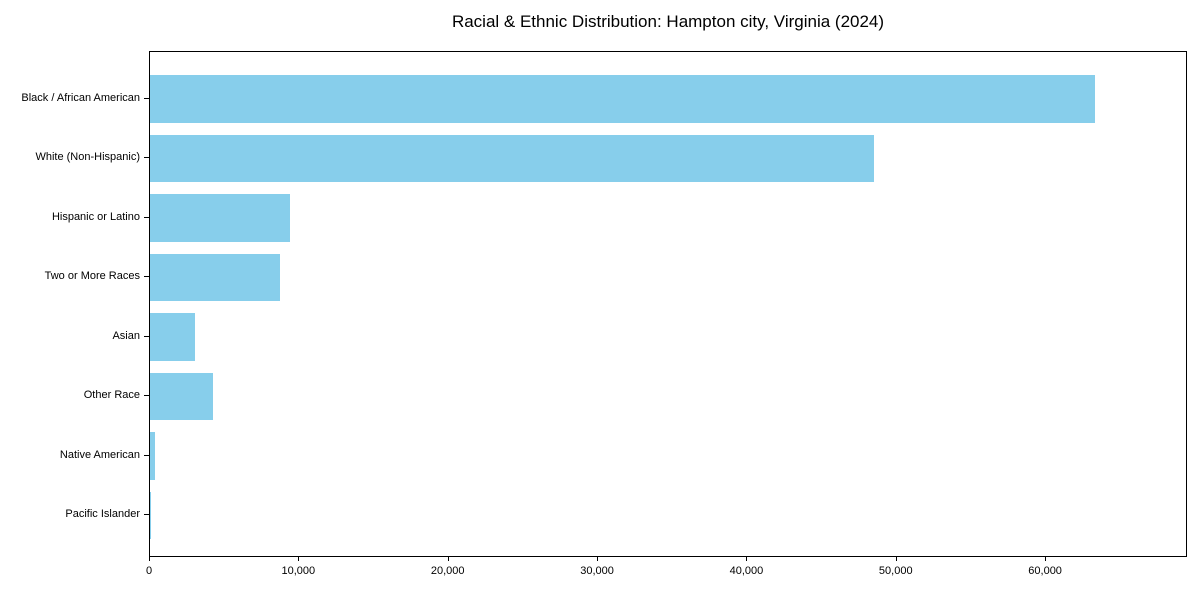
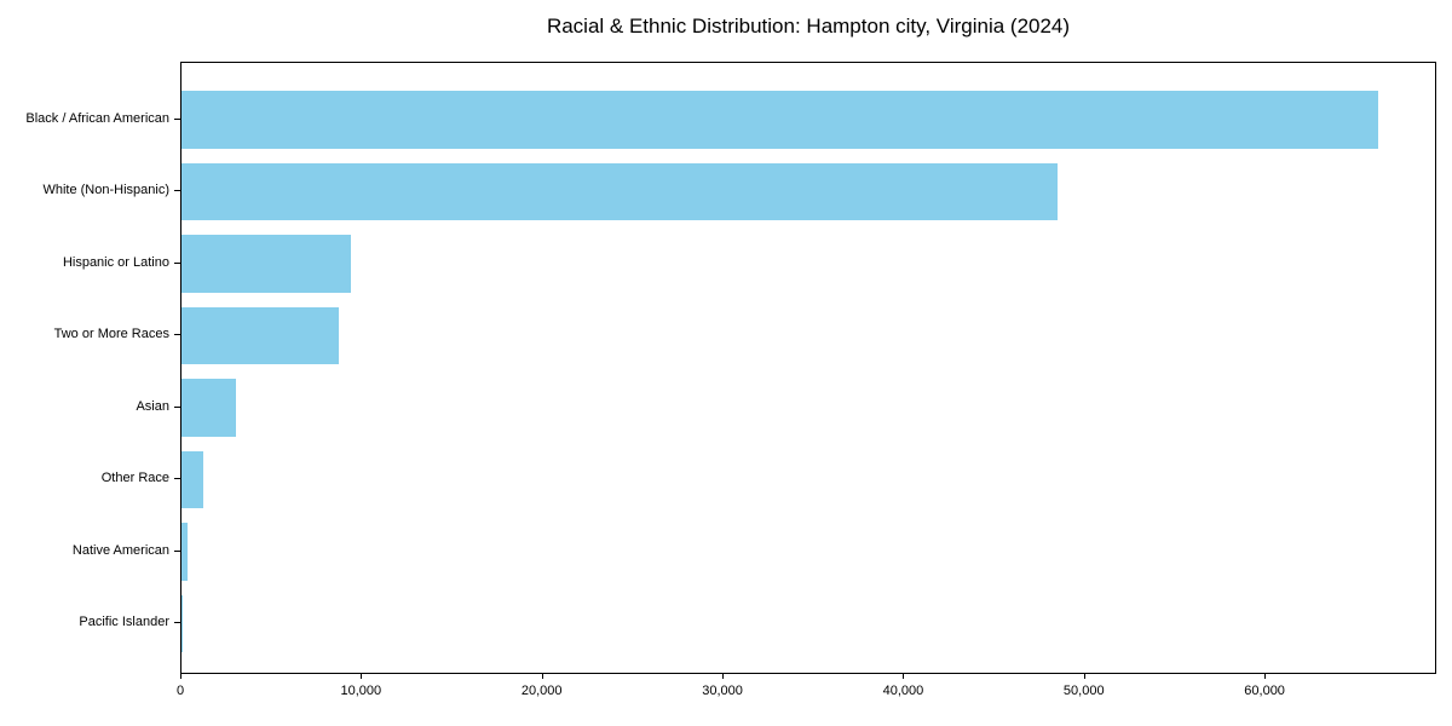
Black / African American: 63300 -> 66200
Other Race: 4200 -> 1200
